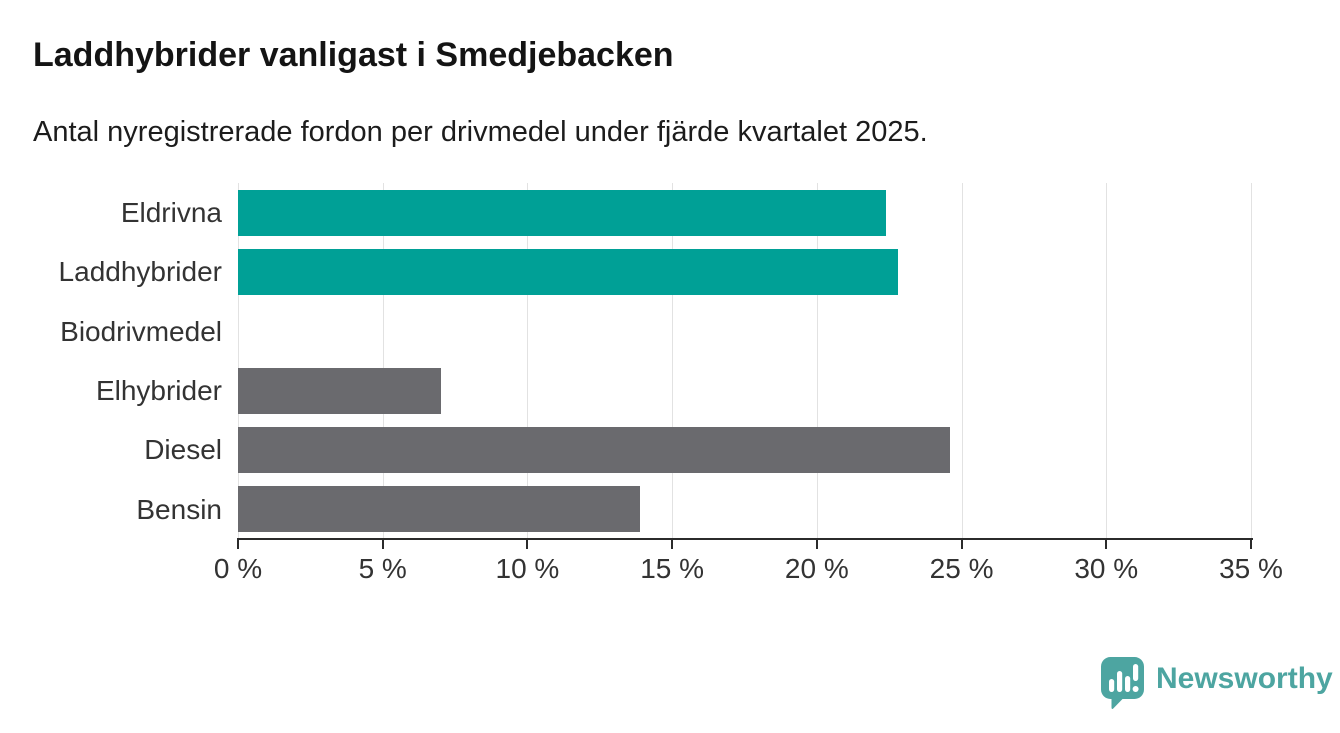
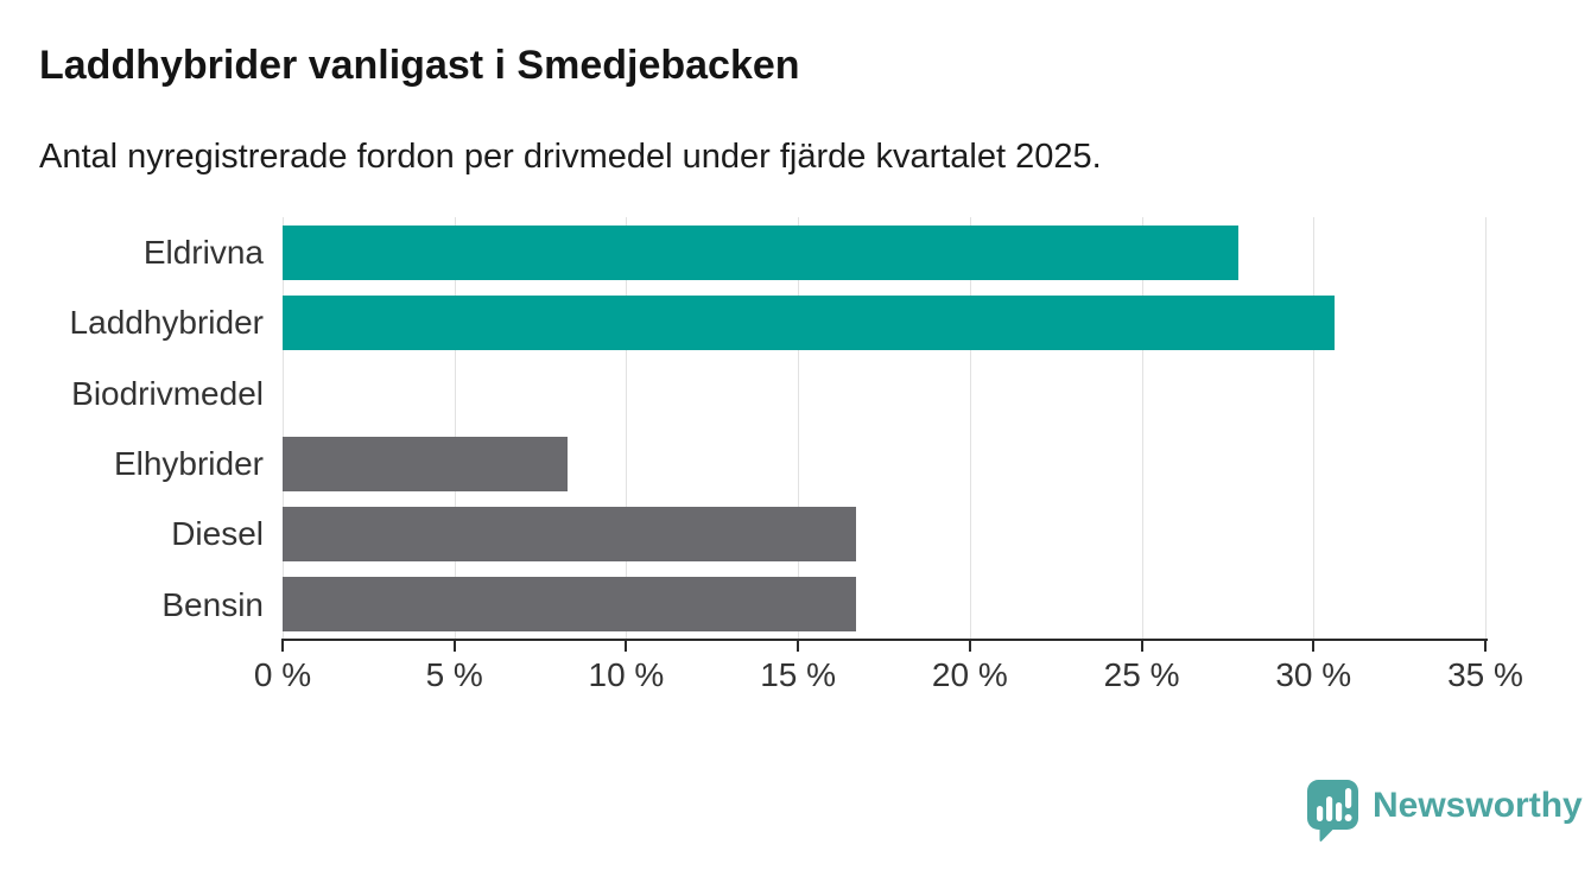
Eldrivna: 22.4% -> 27.8%
Laddhybrider: 22.8% -> 30.6%
Elhybrider: 7.0% -> 8.3%
Diesel: 24.6% -> 16.7%
Bensin: 13.9% -> 16.7%
